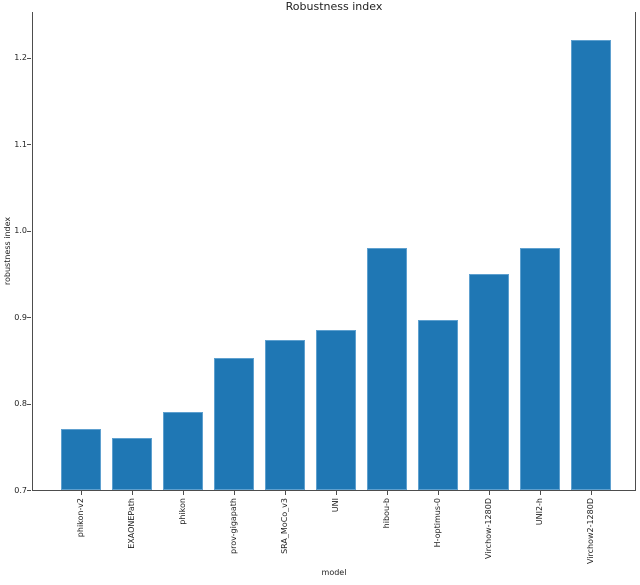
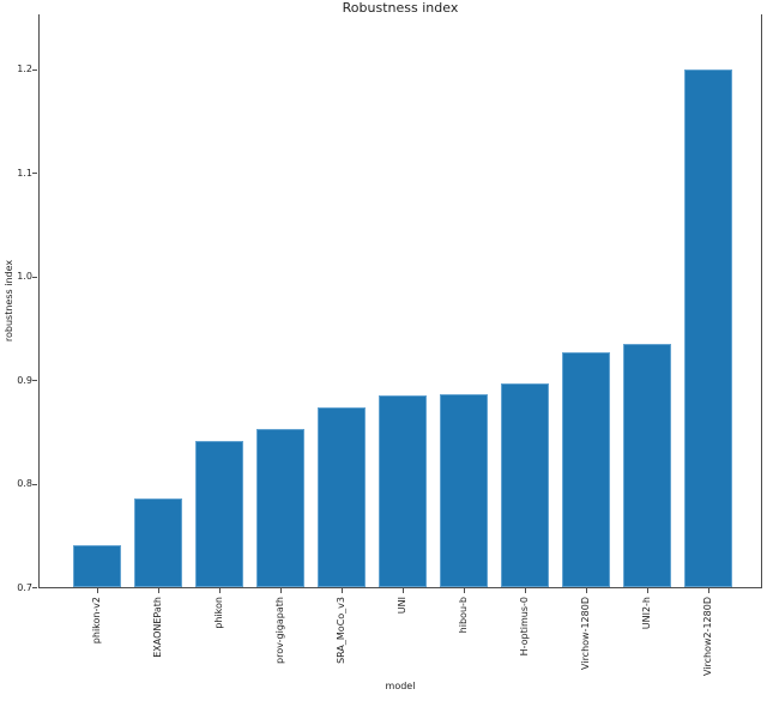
phikon-v2: 0.77 -> 0.74
EXAONEPath: 0.76 -> 0.79
phikon: 0.79 -> 0.84
hibou-b: 0.98 -> 0.89
Virchow-1280D: 0.95 -> 0.93
UNI2-h: 0.98 -> 0.94
Virchow2-1280D: 1.22 -> 1.20
